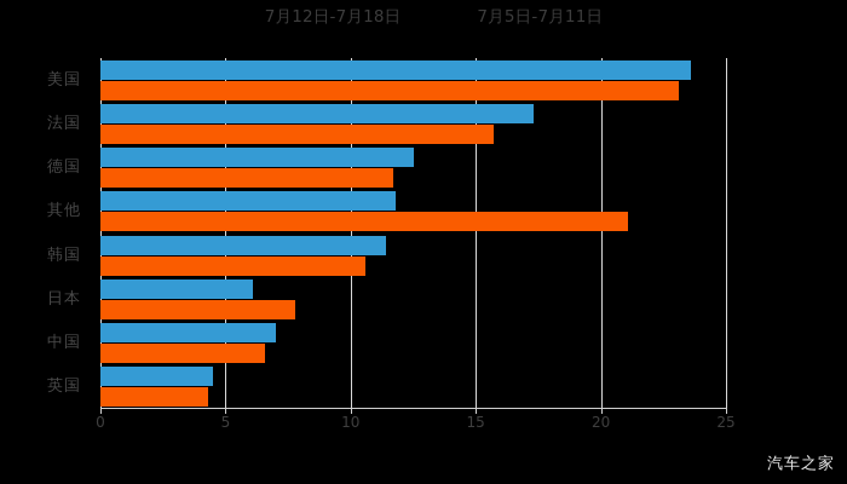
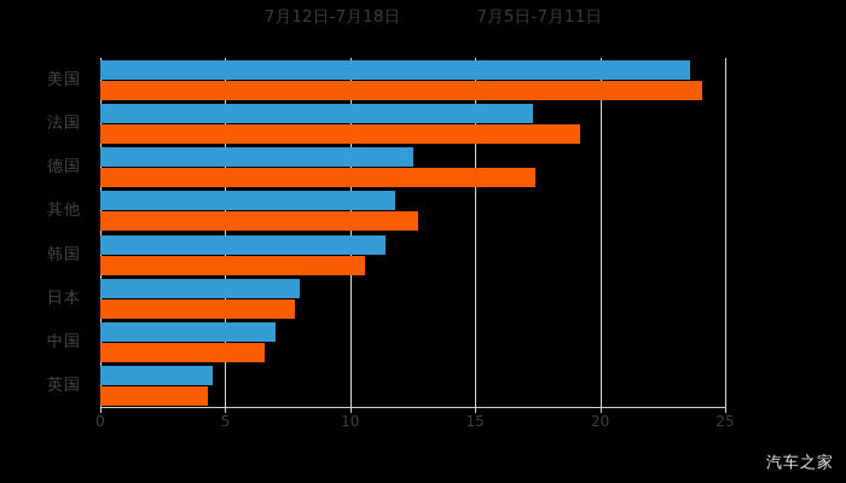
7月5日-7月11日/美国: 23.1 -> 24.1
7月5日-7月11日/法国: 15.7 -> 19.2
7月5日-7月11日/德国: 11.7 -> 17.4
7月5日-7月11日/其他: 21.1 -> 12.7
7月12日-7月18日/日本: 6.1 -> 8.0
